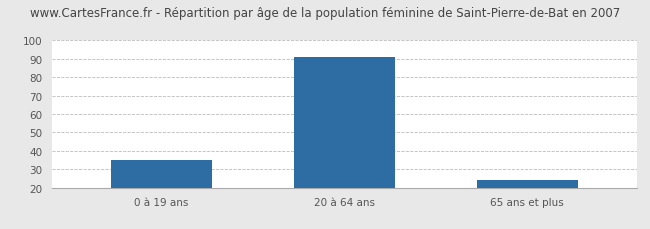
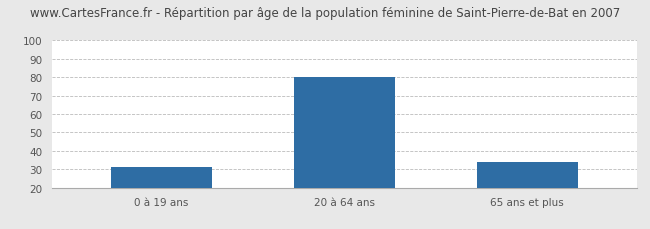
0 à 19 ans: 35 -> 31
20 à 64 ans: 91 -> 80
65 ans et plus: 24 -> 34
